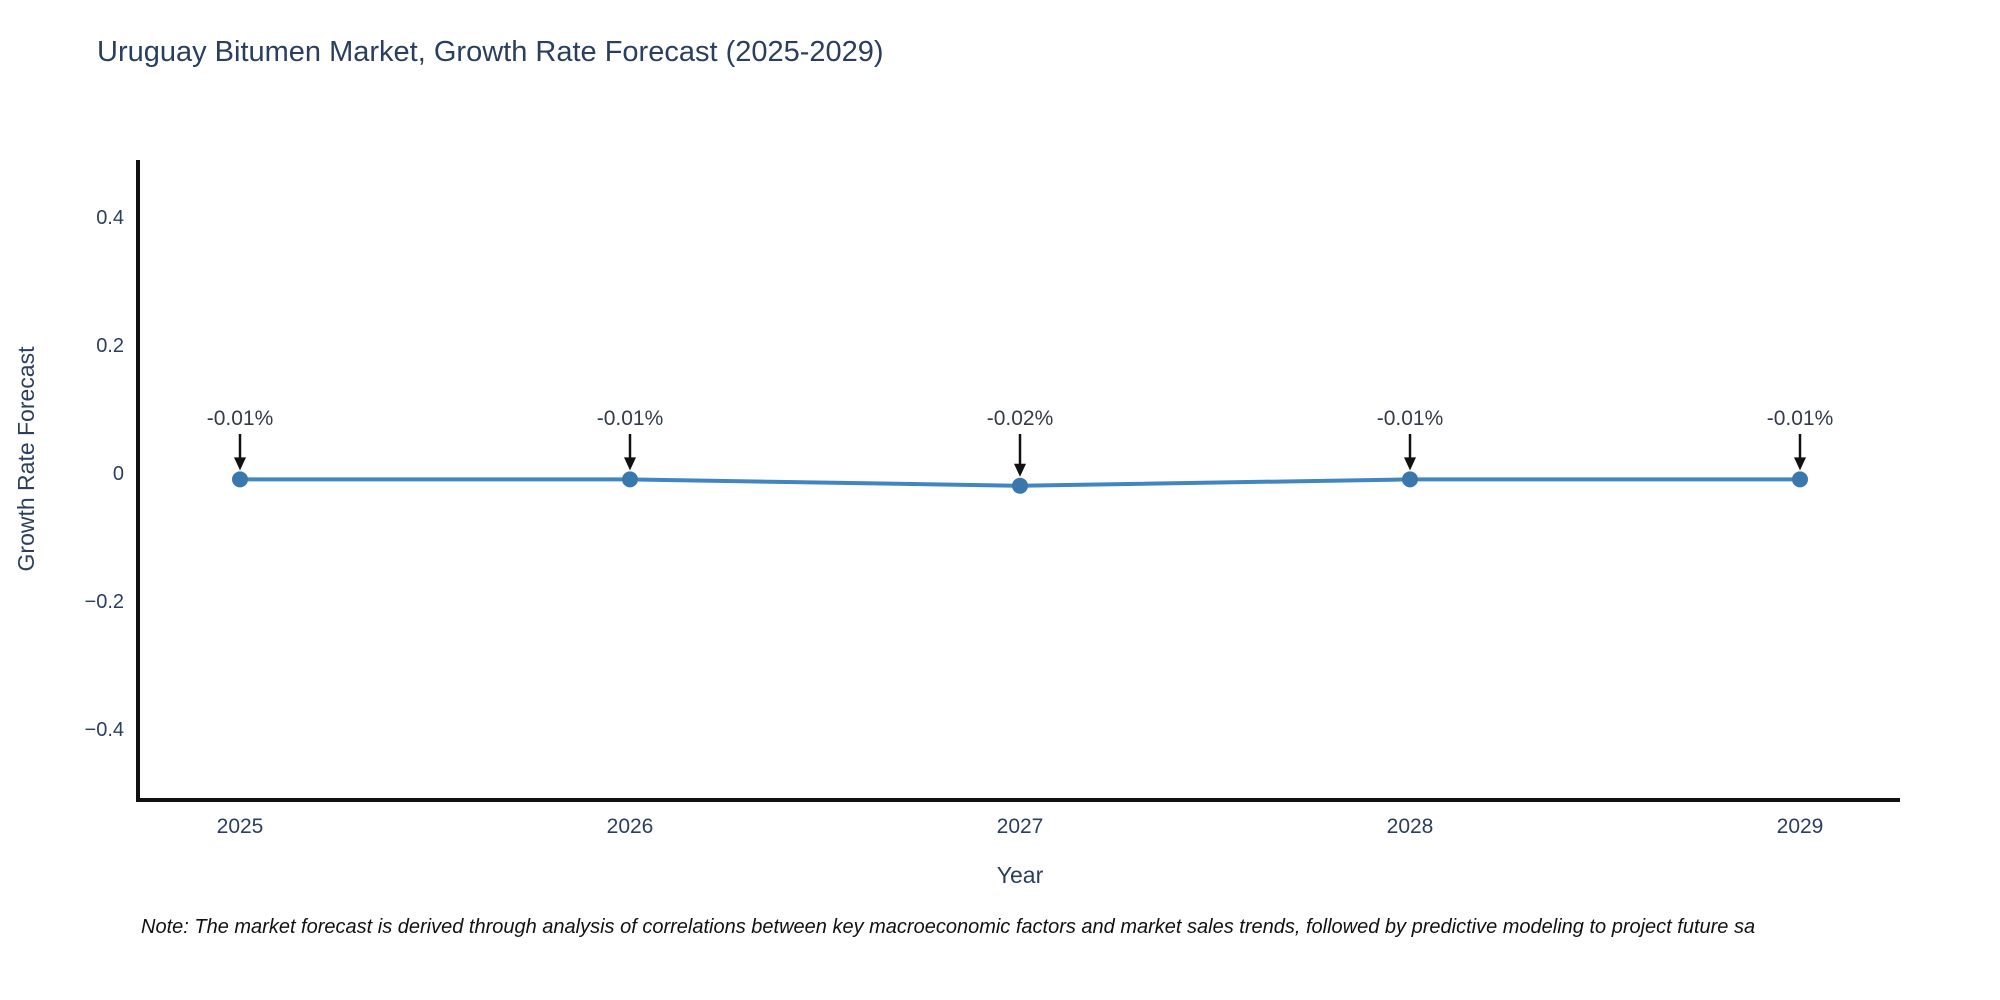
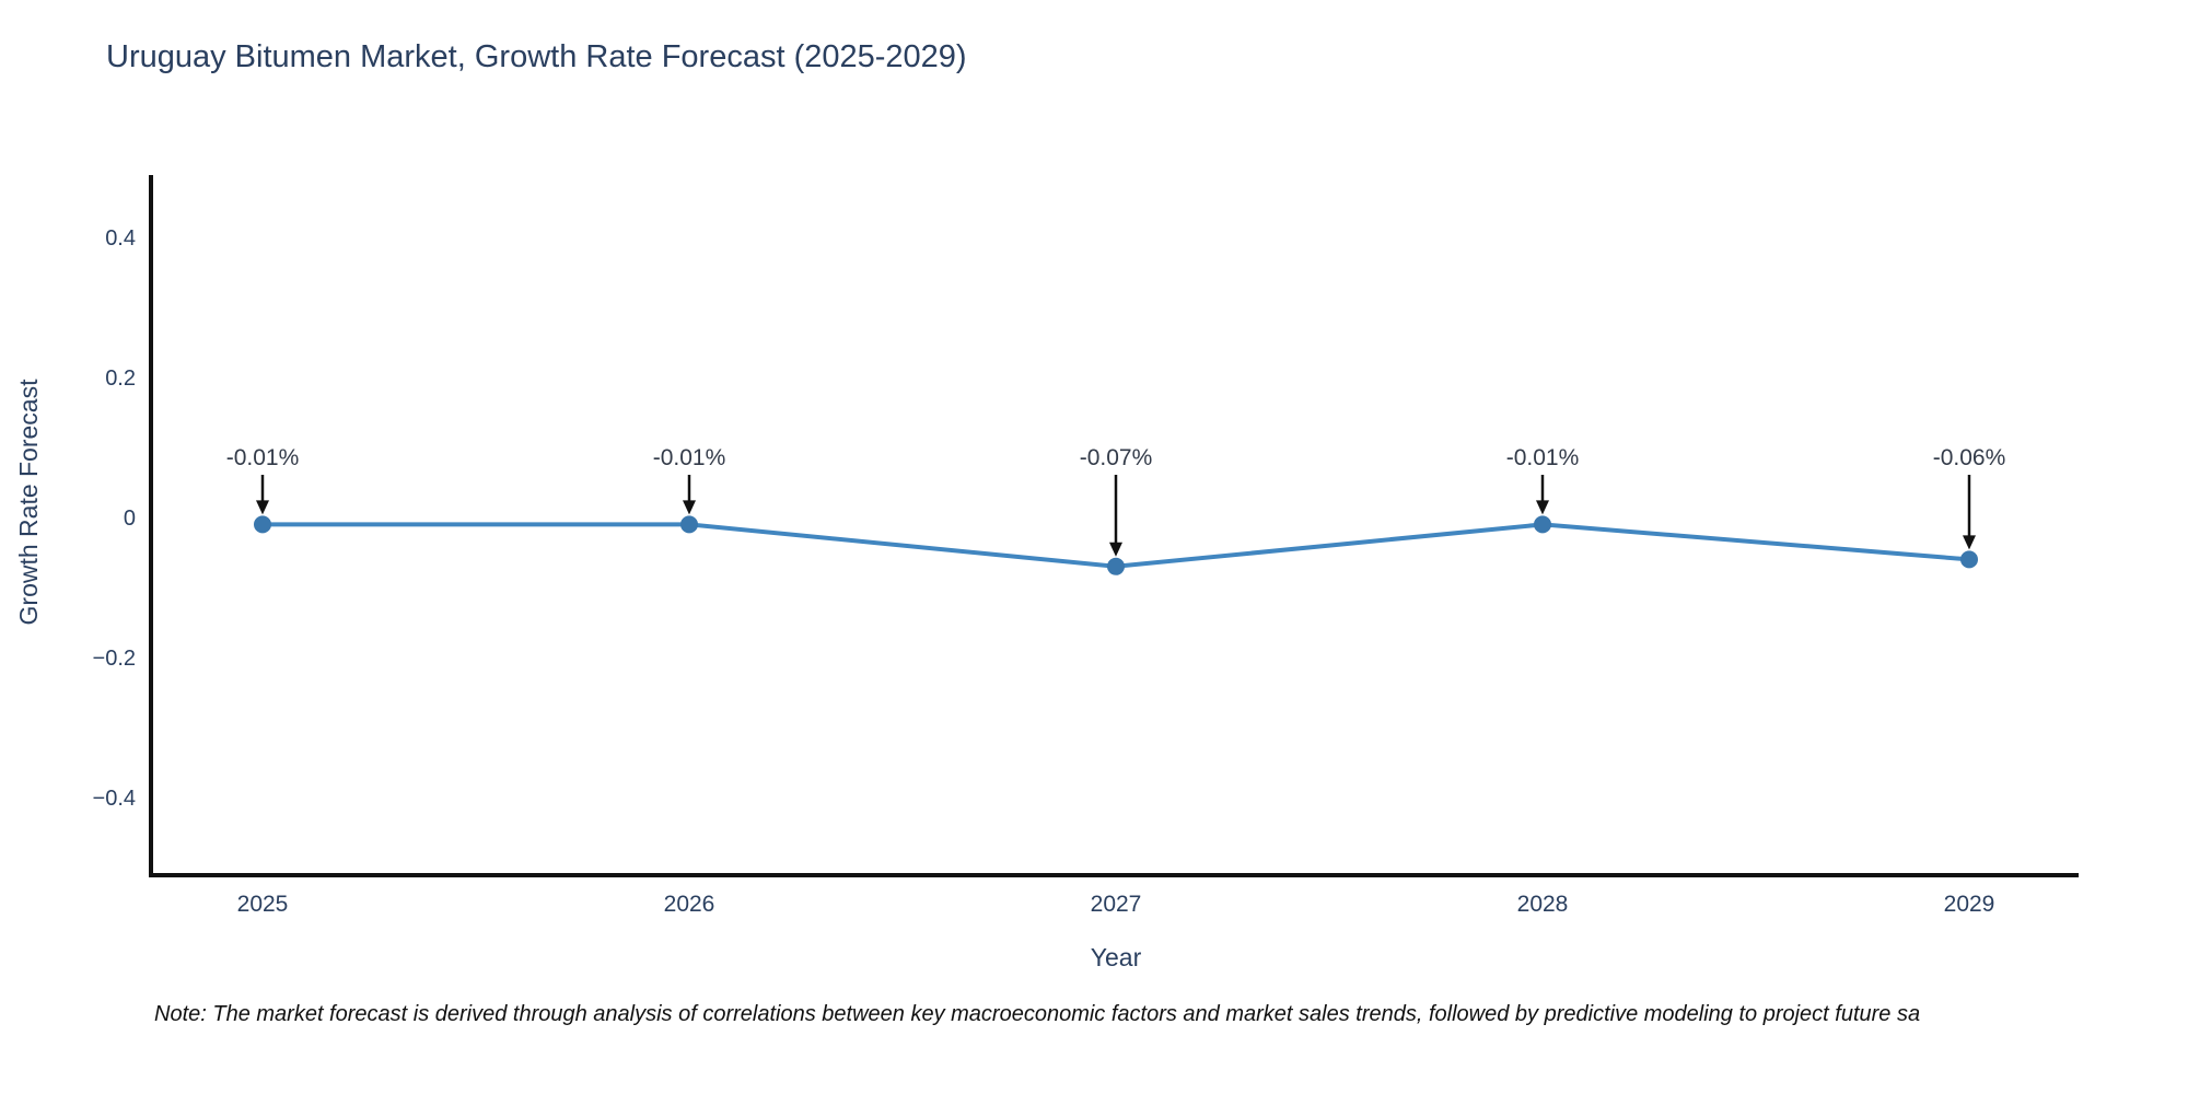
2027: -0.02% -> -0.07%
2029: -0.01% -> -0.06%
